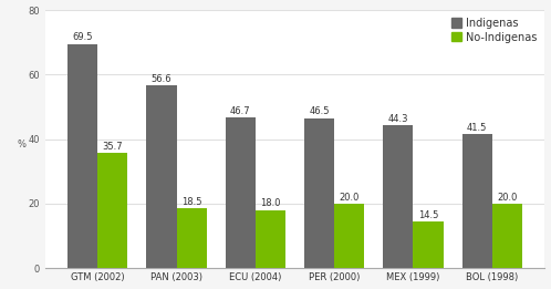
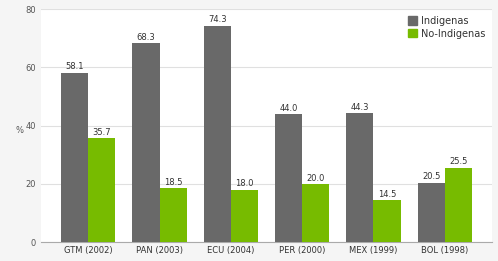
Indigenas/GTM (2002): 69.5 -> 58.1
Indigenas/PAN (2003): 56.6 -> 68.3
Indigenas/ECU (2004): 46.7 -> 74.3
Indigenas/PER (2000): 46.5 -> 44.0
Indigenas/BOL (1998): 41.5 -> 20.5
No-Indigenas/BOL (1998): 20.0 -> 25.5
